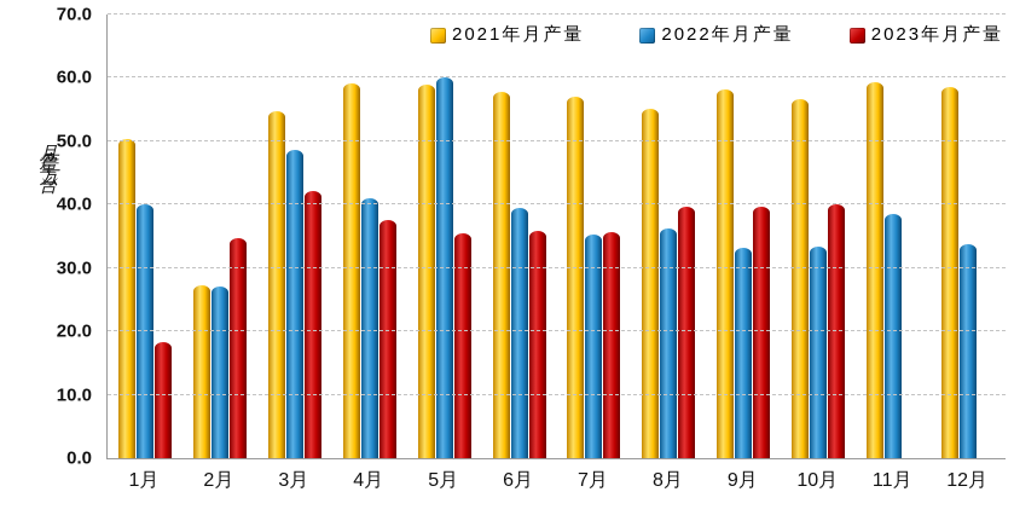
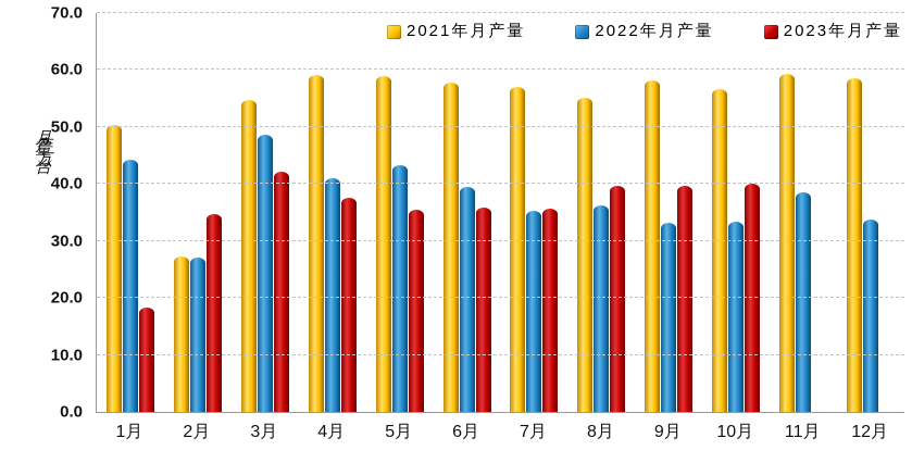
2022年月产量/1月: 40 -> 44
2022年月产量/5月: 60 -> 43
